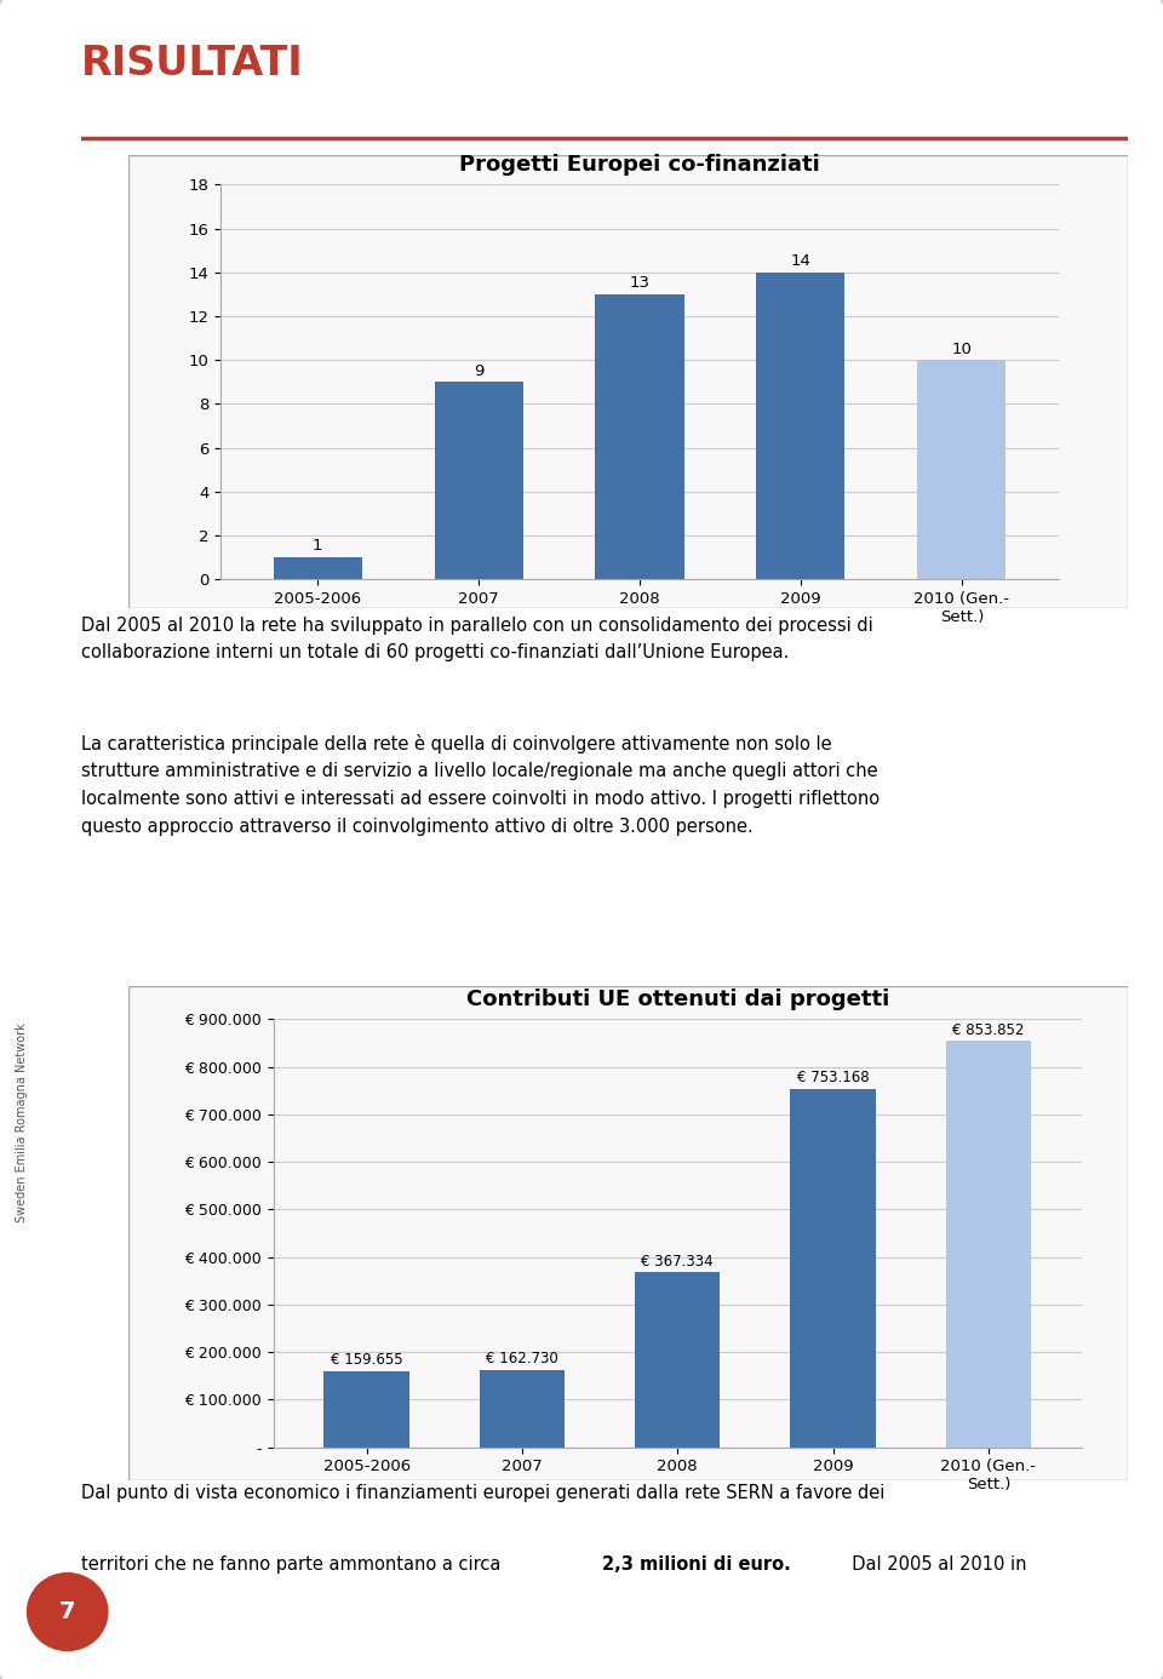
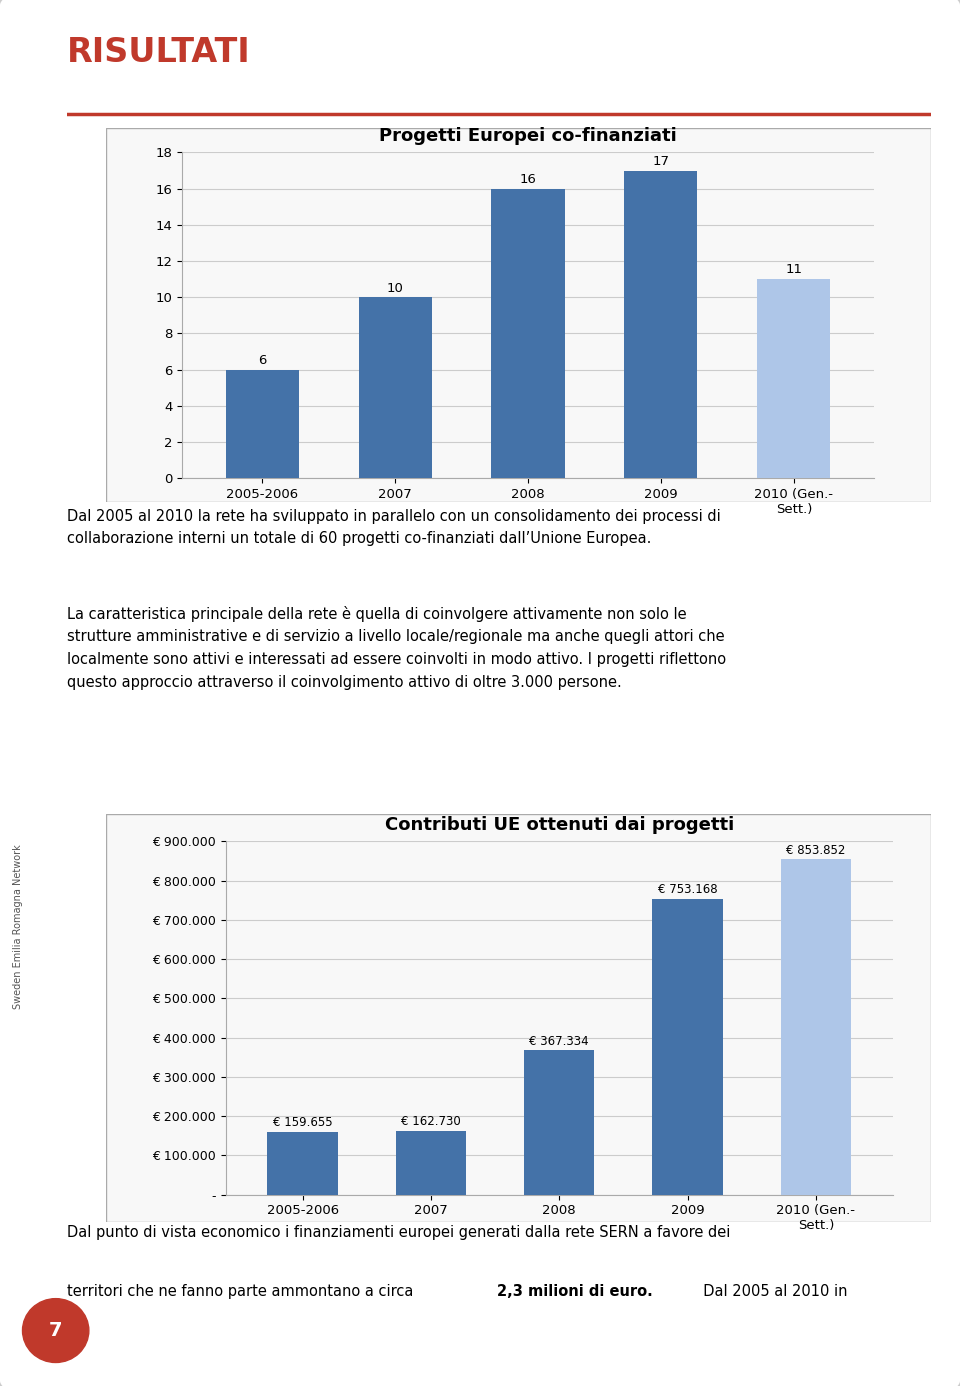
Progetti Europei co-finanziati/2005-2006: 1 -> 6
Progetti Europei co-finanziati/2007: 9 -> 10
Progetti Europei co-finanziati/2008: 13 -> 16
Progetti Europei co-finanziati/2009: 14 -> 17
Progetti Europei co-finanziati/2010 (Gen.- Sett.): 10 -> 11
